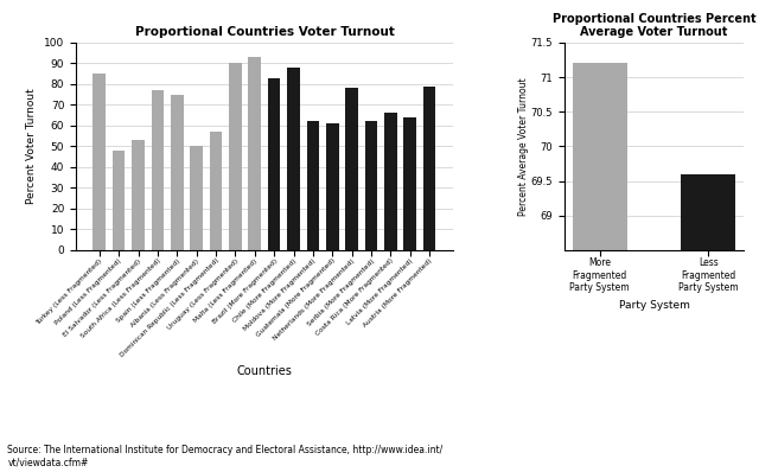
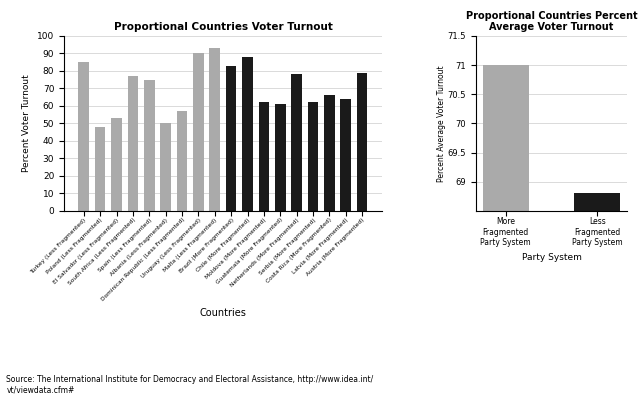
Proportional Countries Percent Average Voter Turnout/More Fragmented Party System: 71.2 -> 71.0
Proportional Countries Percent Average Voter Turnout/Less Fragmented Party System: 69.6 -> 68.8
